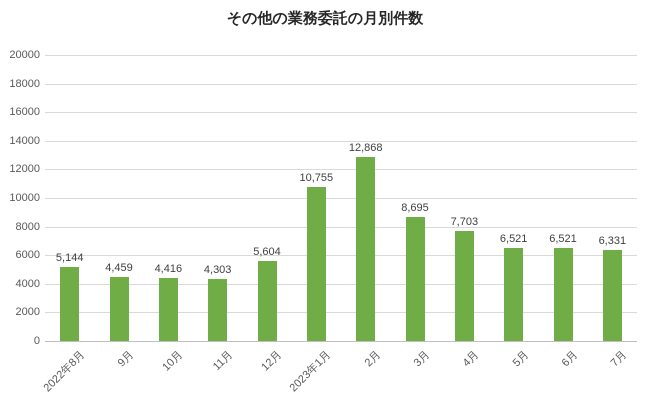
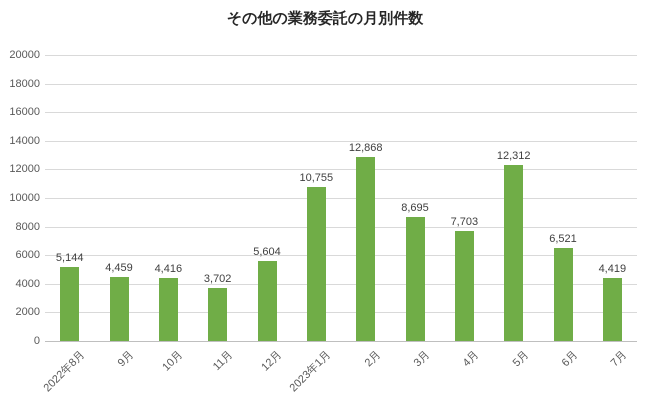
11月: 4,303 -> 3,702
5月: 6,521 -> 12,312
7月: 6,331 -> 4,419
